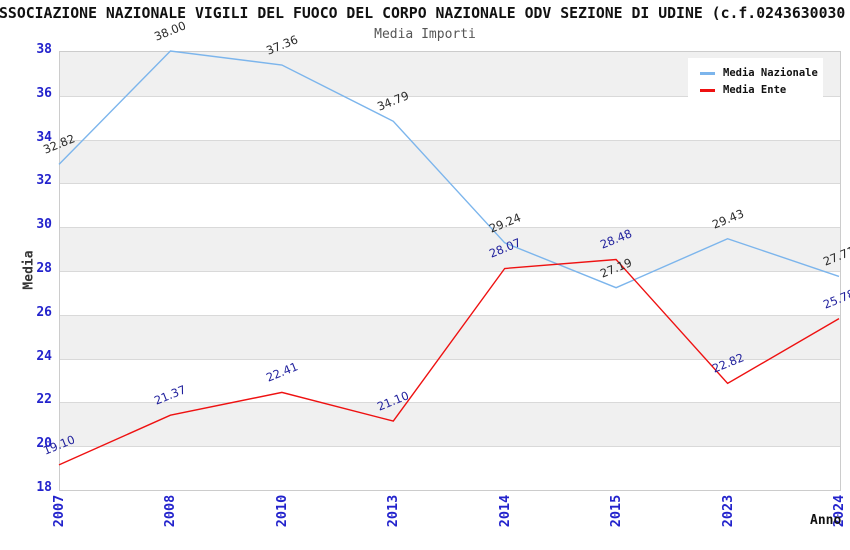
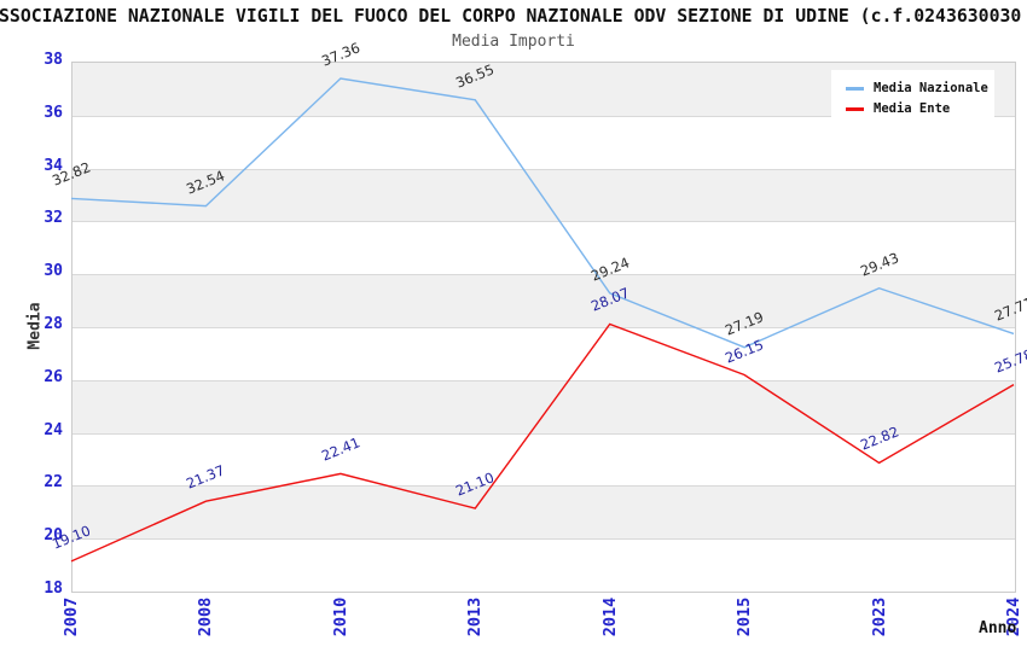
Media Nazionale/2008: 38.00 -> 32.54
Media Nazionale/2013: 34.79 -> 36.55
Media Ente/2015: 28.48 -> 26.15
